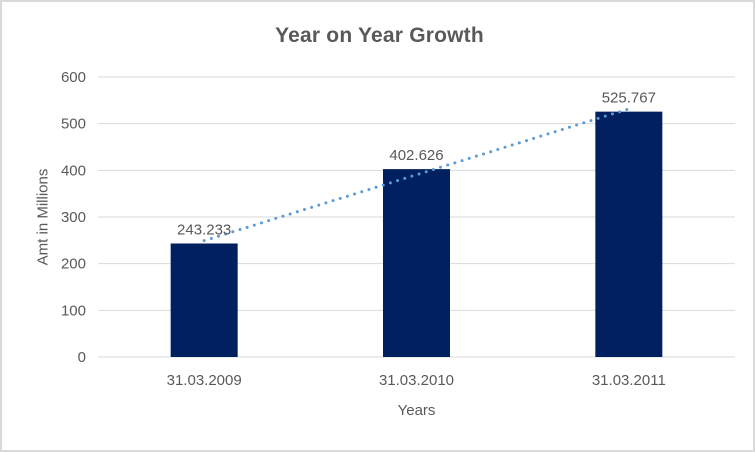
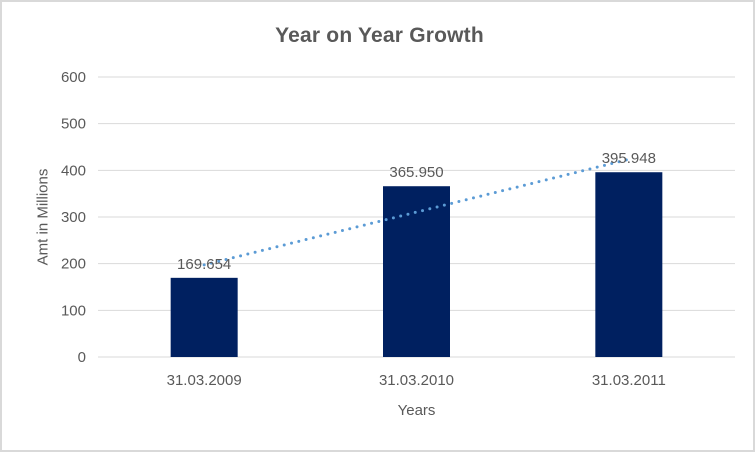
31.03.2009: 243.233 -> 169.654
31.03.2010: 402.626 -> 365.950
31.03.2011: 525.767 -> 395.948
